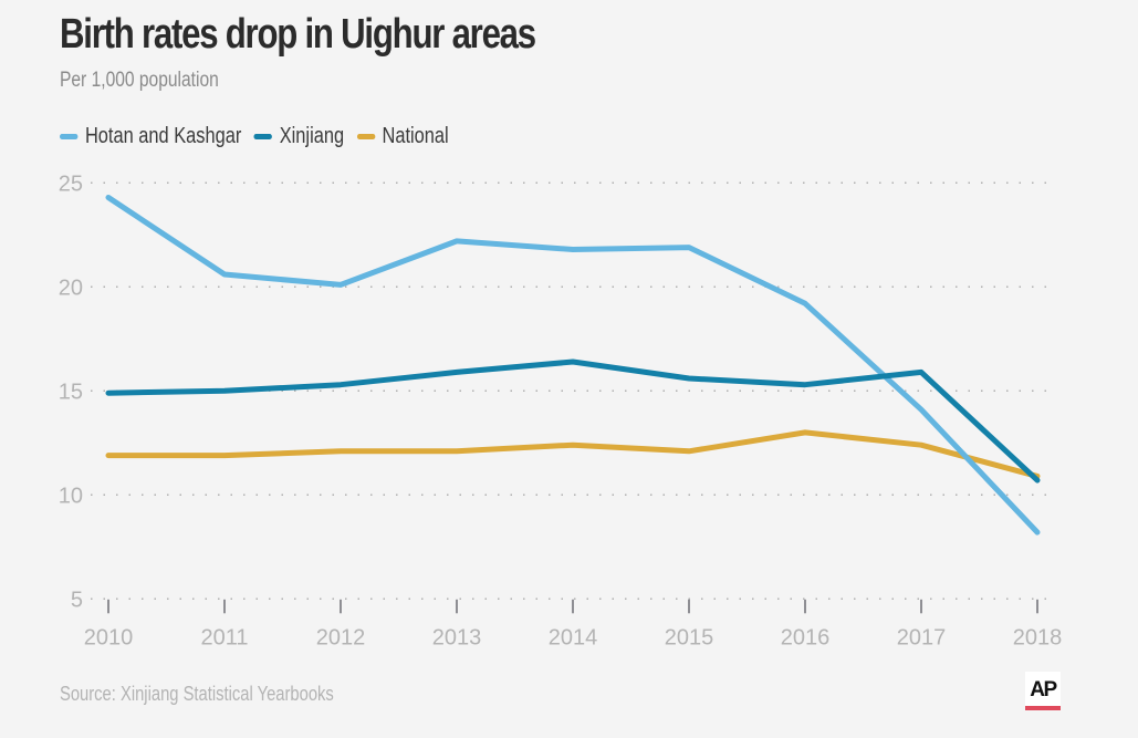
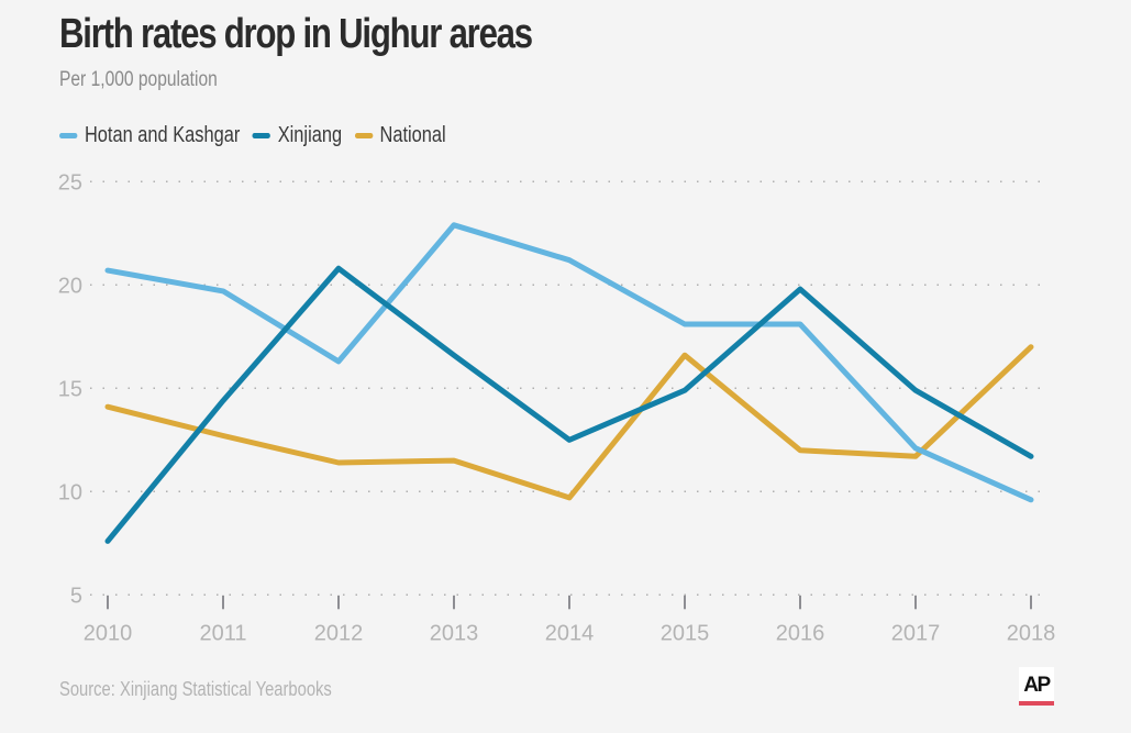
Hotan and Kashgar/2010: 24.3 -> 20.7
Xinjiang/2010: 14.9 -> 7.6
National/2010: 11.9 -> 14.1
Hotan and Kashgar/2011: 20.6 -> 19.7
Xinjiang/2011: 15.0 -> 14.4
National/2011: 11.9 -> 12.7
Hotan and Kashgar/2012: 20.1 -> 16.3
Xinjiang/2012: 15.3 -> 20.8
National/2012: 12.1 -> 11.4
Hotan and Kashgar/2013: 22.2 -> 22.9
Xinjiang/2013: 15.9 -> 16.6
National/2013: 12.1 -> 11.5
Hotan and Kashgar/2014: 21.8 -> 21.2
Xinjiang/2014: 16.4 -> 12.5
National/2014: 12.4 -> 9.7
Hotan and Kashgar/2015: 21.9 -> 18.1
Xinjiang/2015: 15.6 -> 14.9
National/2015: 12.1 -> 16.6
Hotan and Kashgar/2016: 19.2 -> 18.1
Xinjiang/2016: 15.3 -> 19.8
National/2016: 13.0 -> 12.0
Hotan and Kashgar/2017: 14.1 -> 12.1
Xinjiang/2017: 15.9 -> 14.9
National/2017: 12.4 -> 11.7
Hotan and Kashgar/2018: 8.2 -> 9.6
Xinjiang/2018: 10.7 -> 11.7
National/2018: 10.9 -> 17.0
